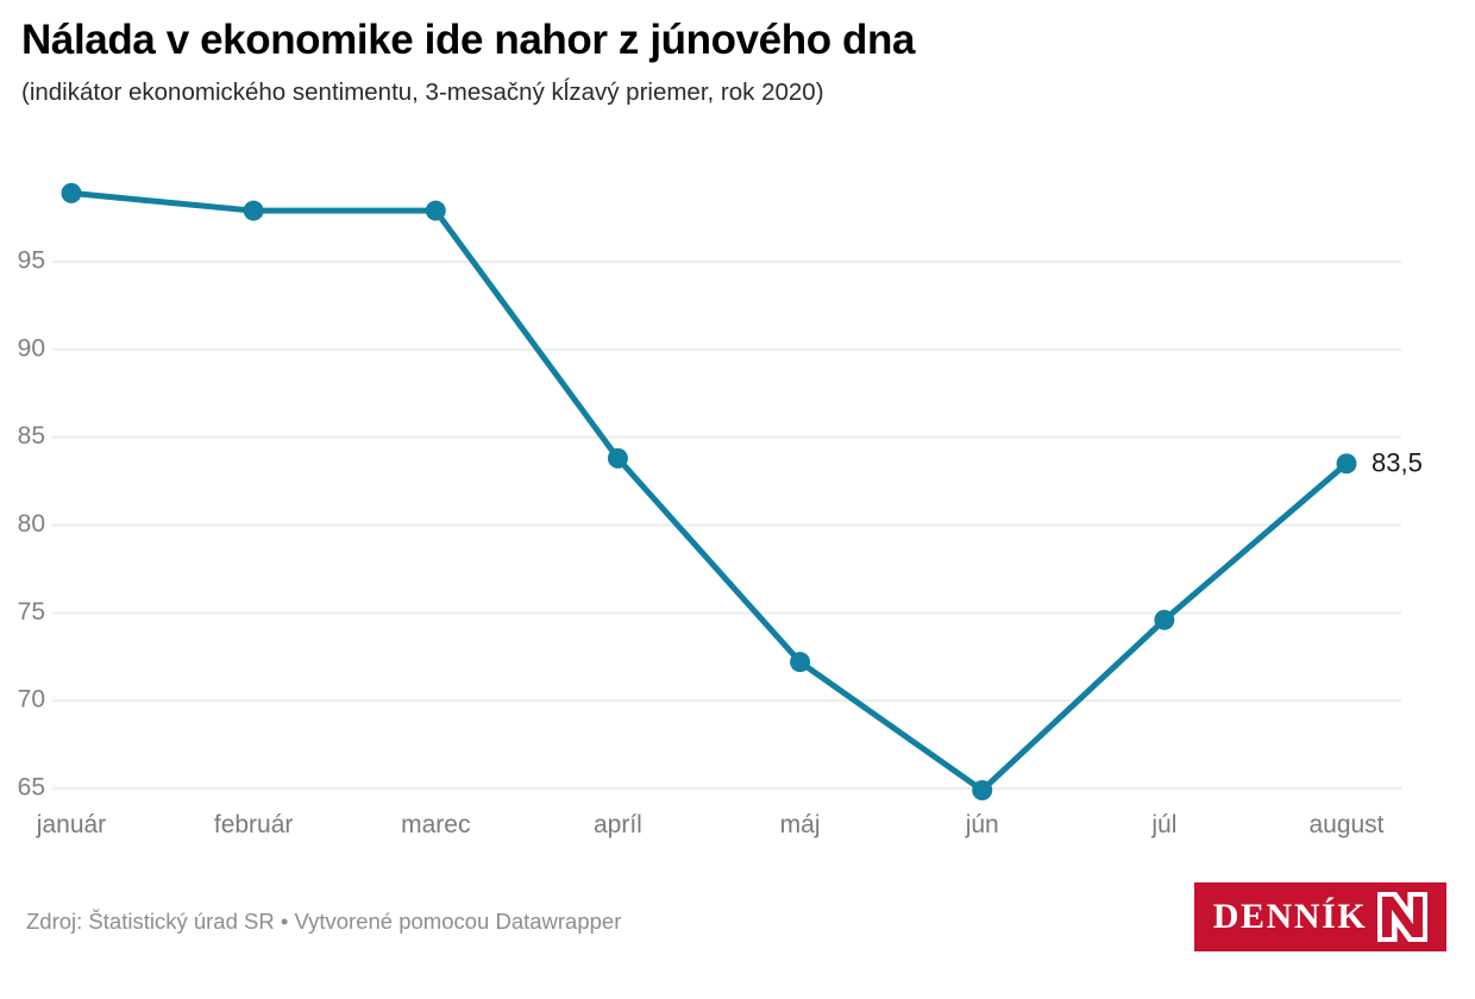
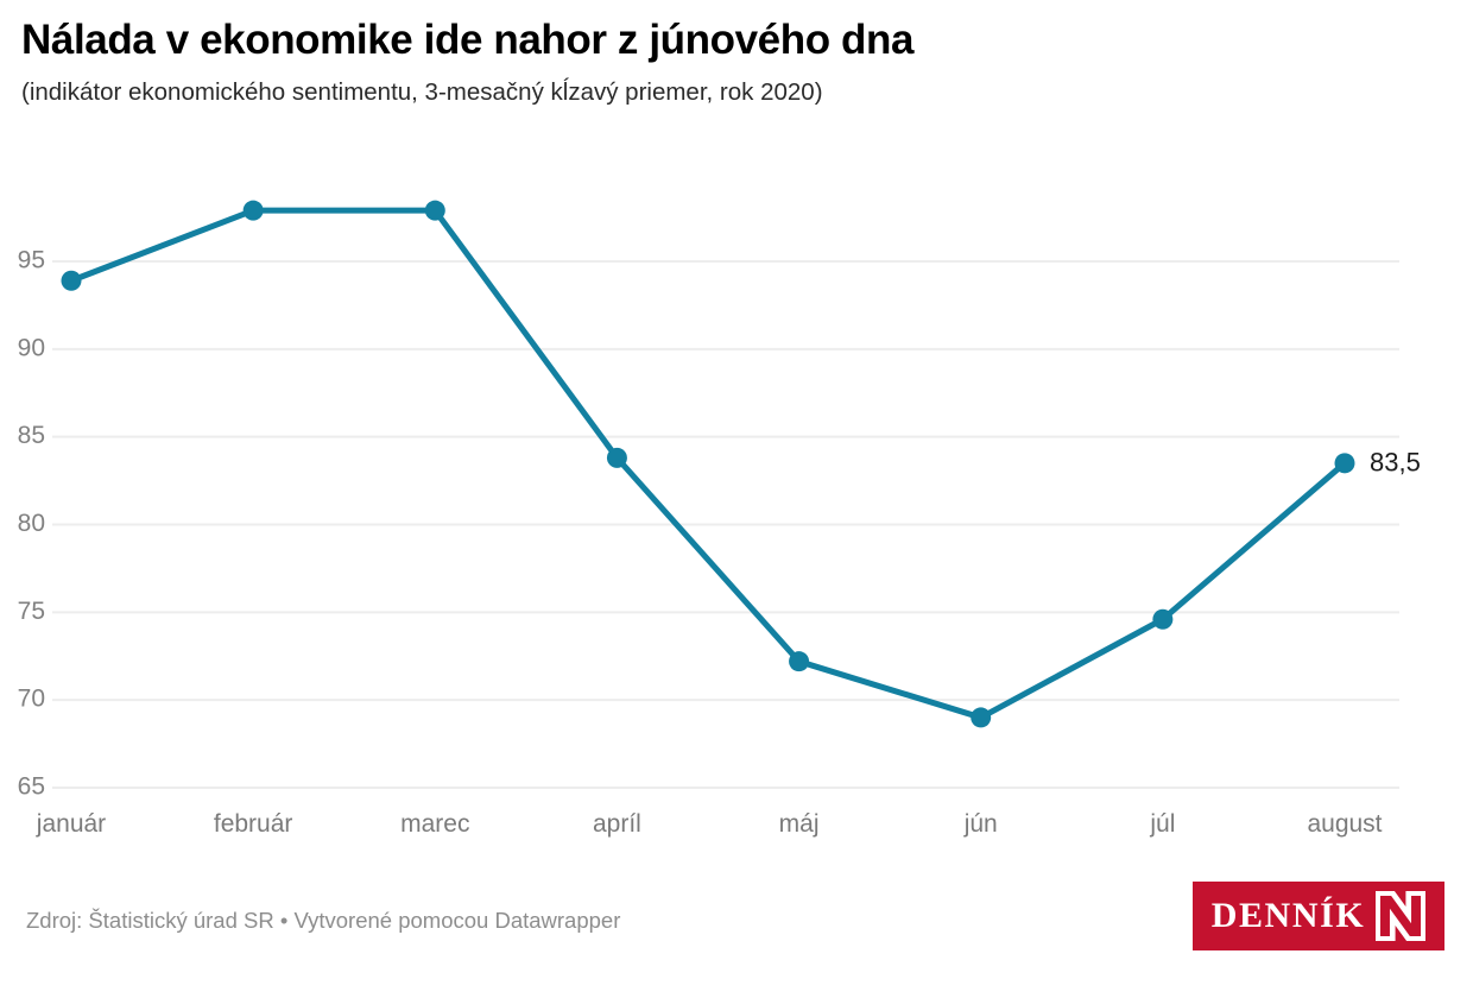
január: 98.9 -> 93.9
jún: 64.9 -> 69.0
